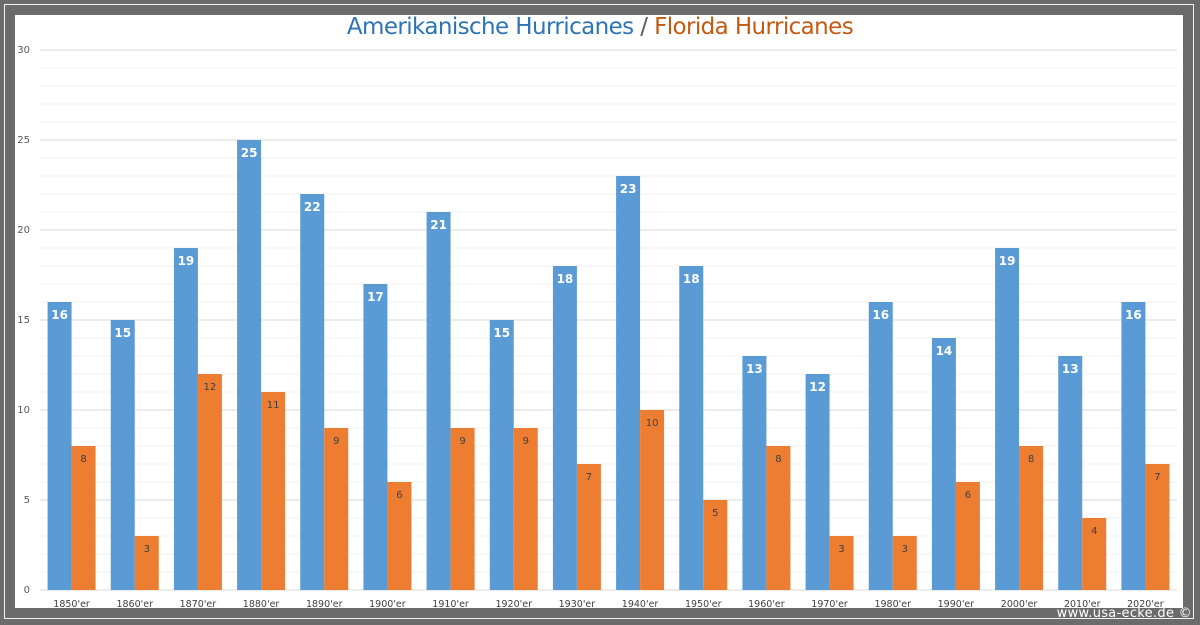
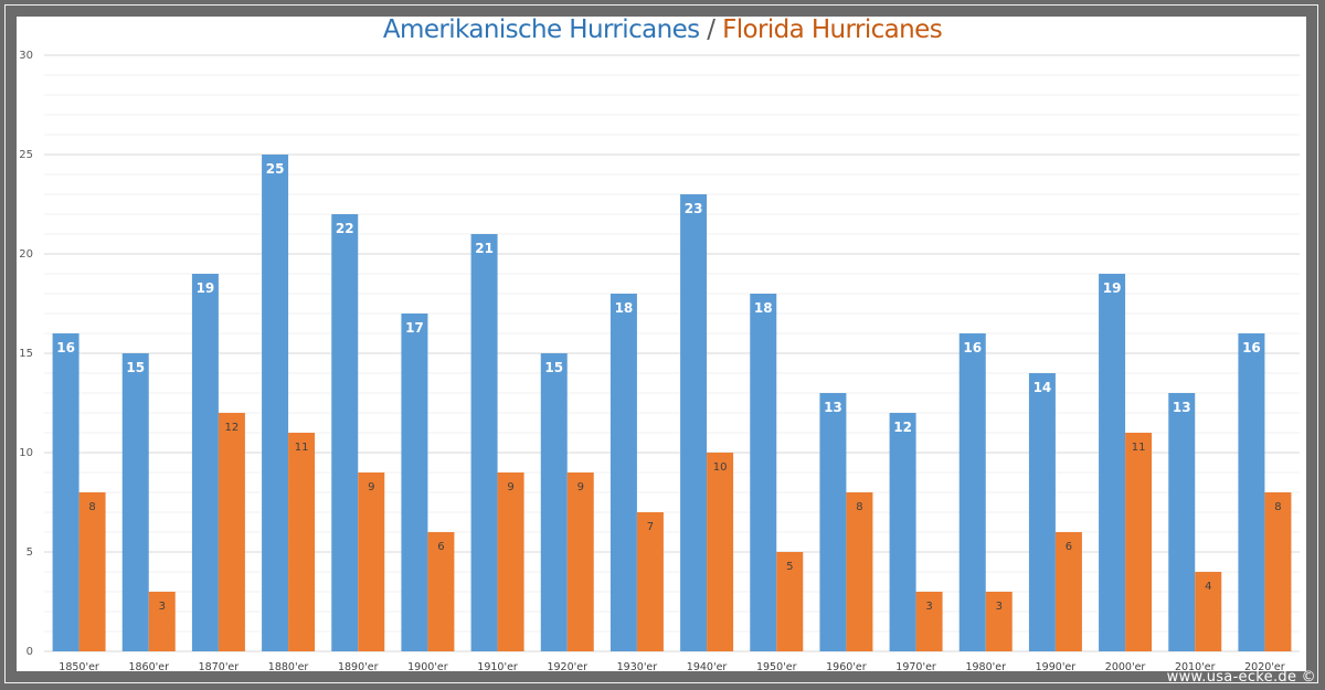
Florida Hurricanes/2000'er: 8 -> 11
Florida Hurricanes/2020'er: 7 -> 8
